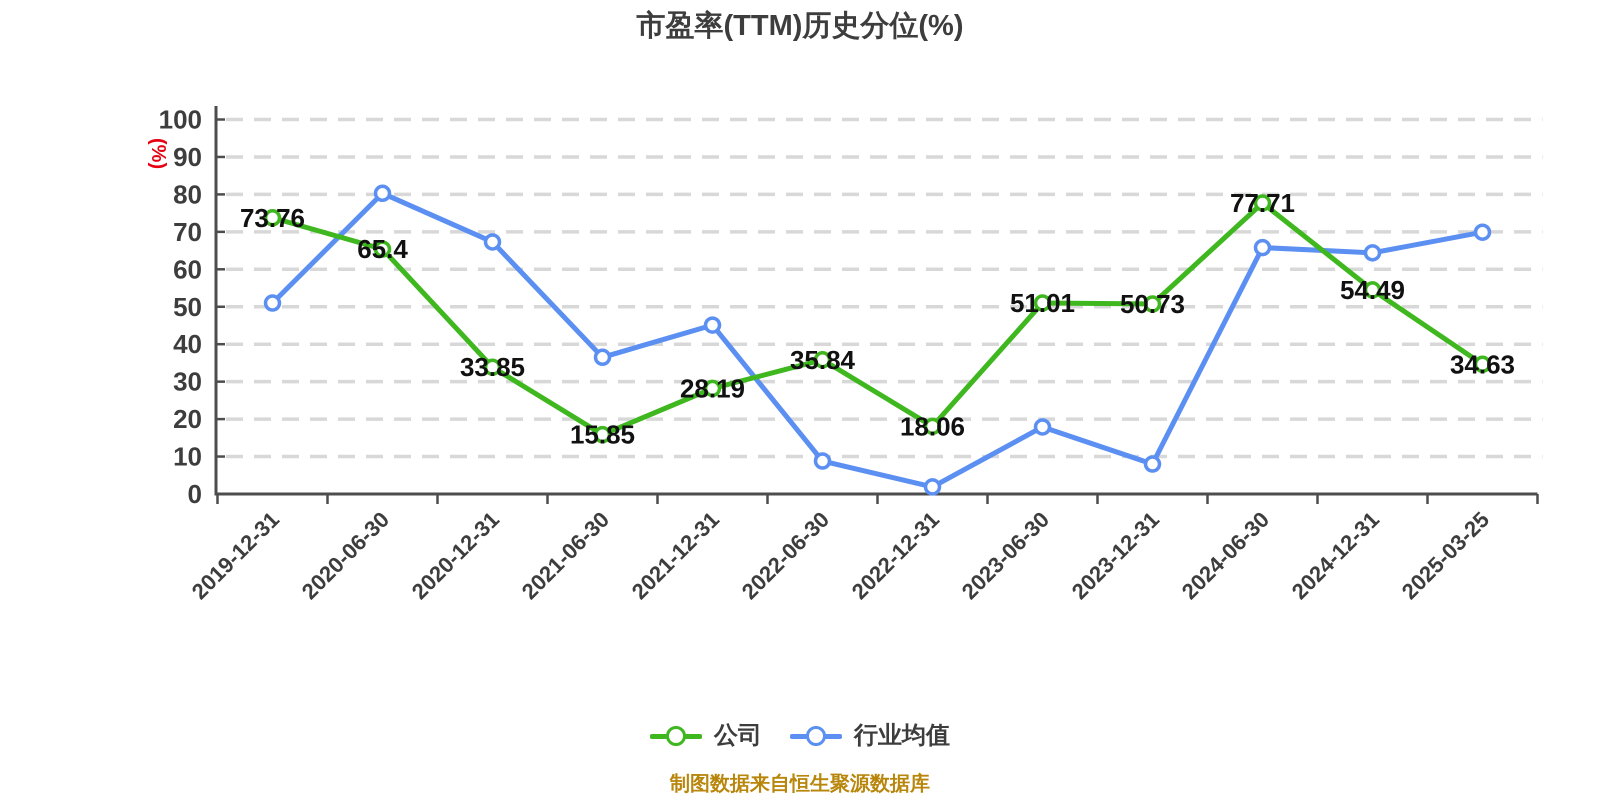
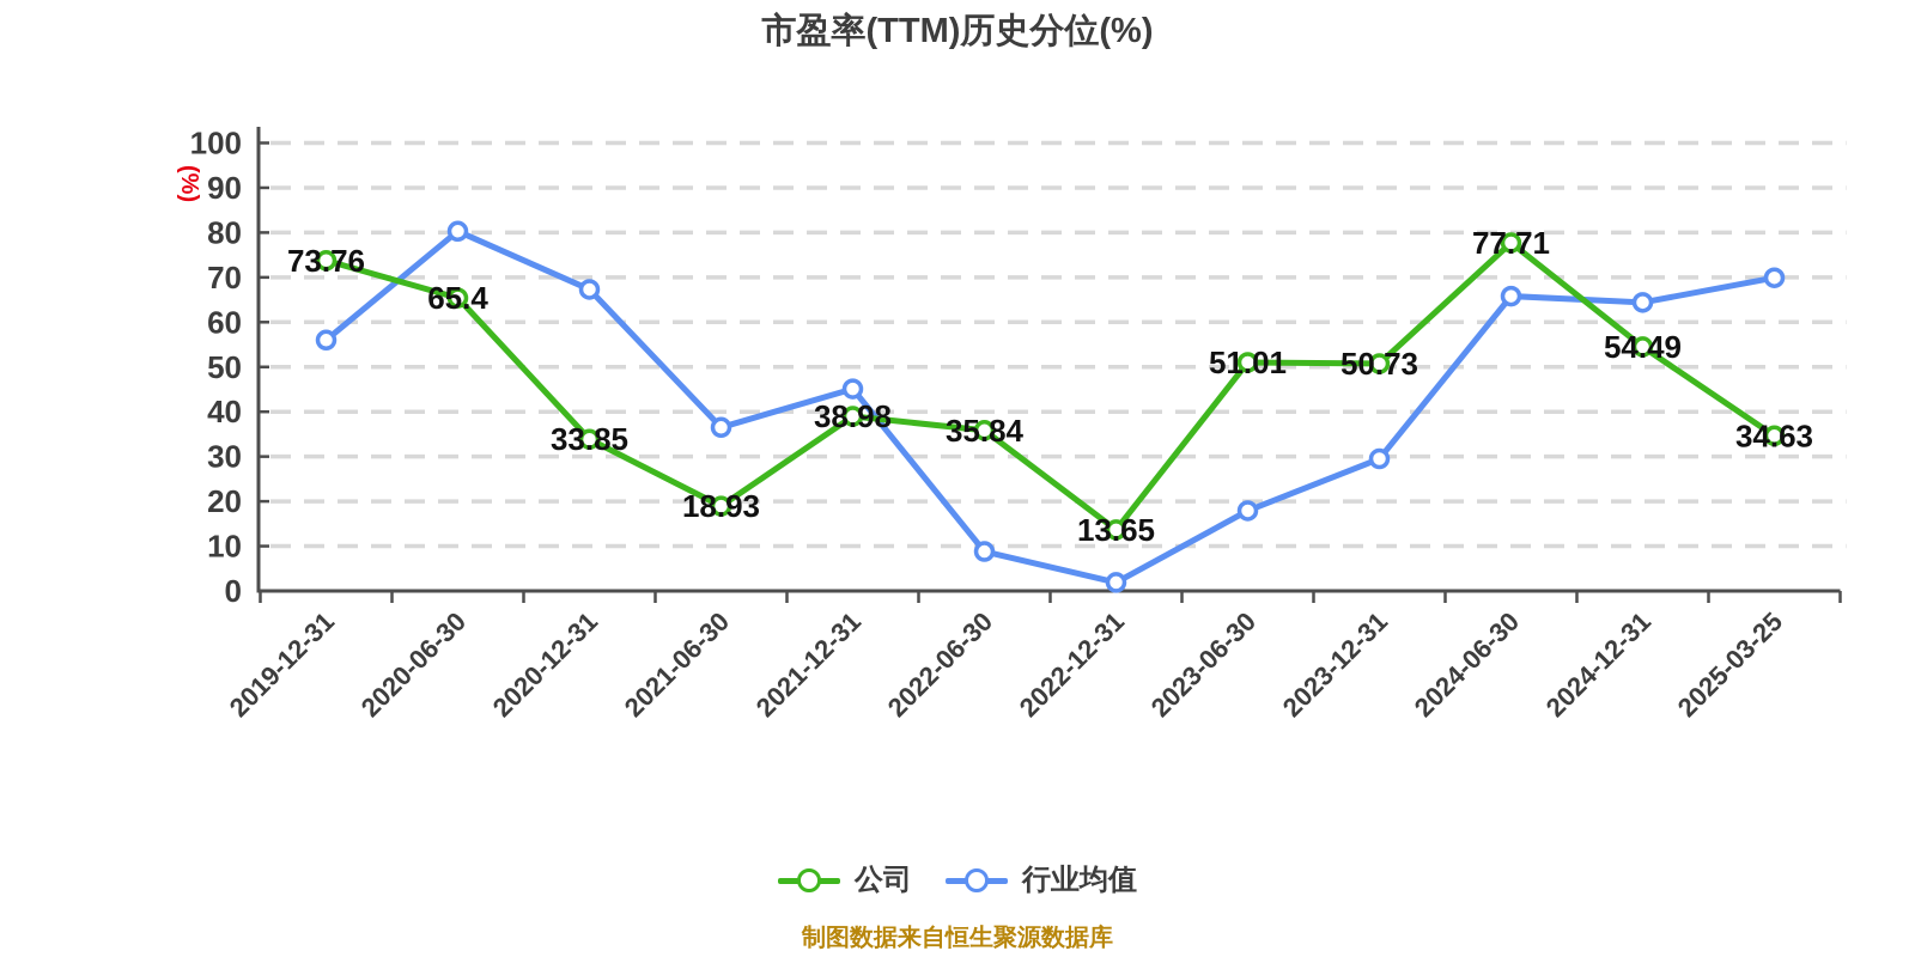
行业均值/2019-12-31: 51 -> 56
公司/2021-06-30: 15.85 -> 18.93
公司/2021-12-31: 28.19 -> 38.98
公司/2022-12-31: 18.06 -> 13.65
行业均值/2023-12-31: 8 -> 30
